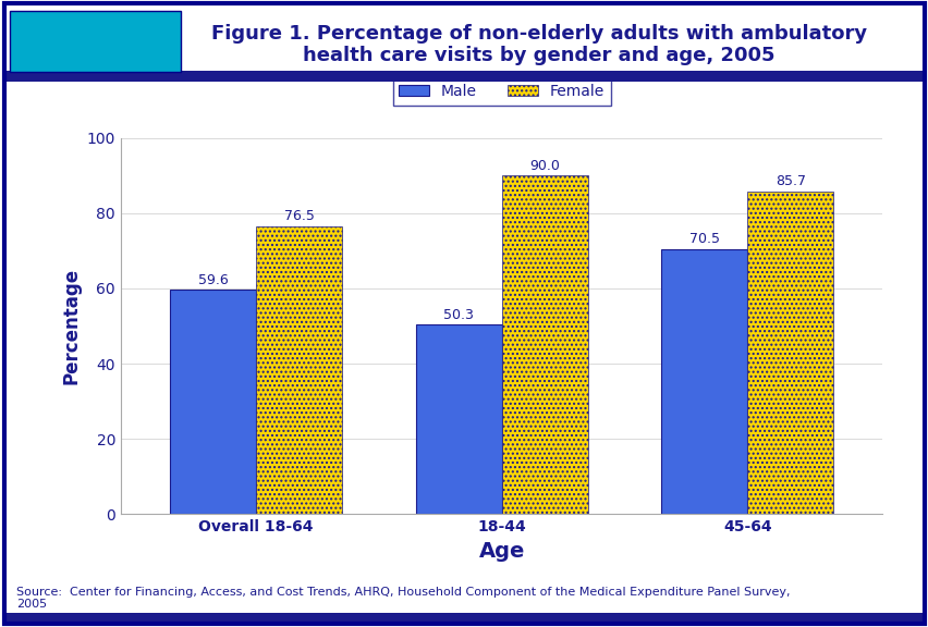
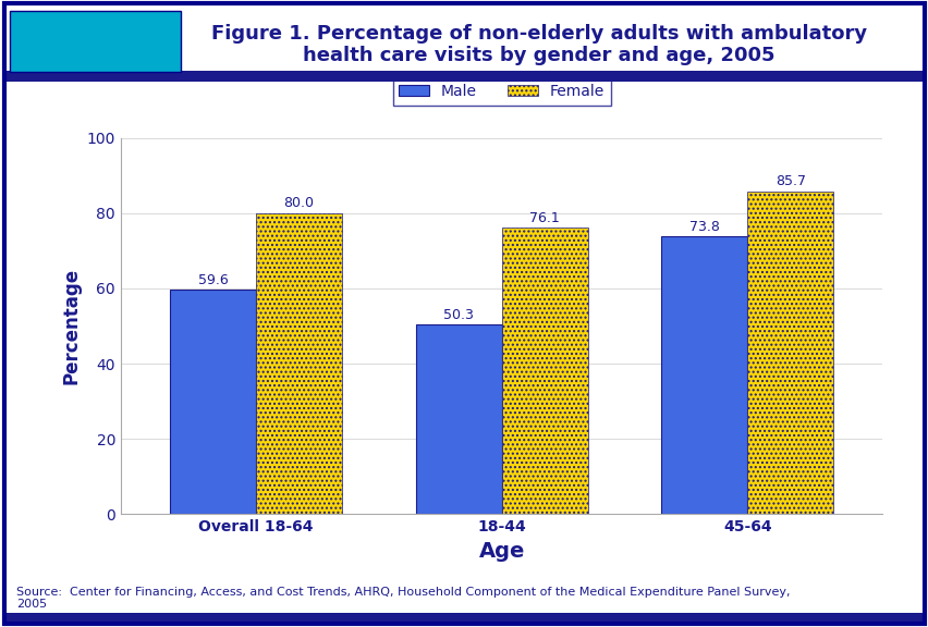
Female/Overall 18-64: 76.5 -> 80.0
Female/18-44: 90.0 -> 76.1
Male/45-64: 70.5 -> 73.8
